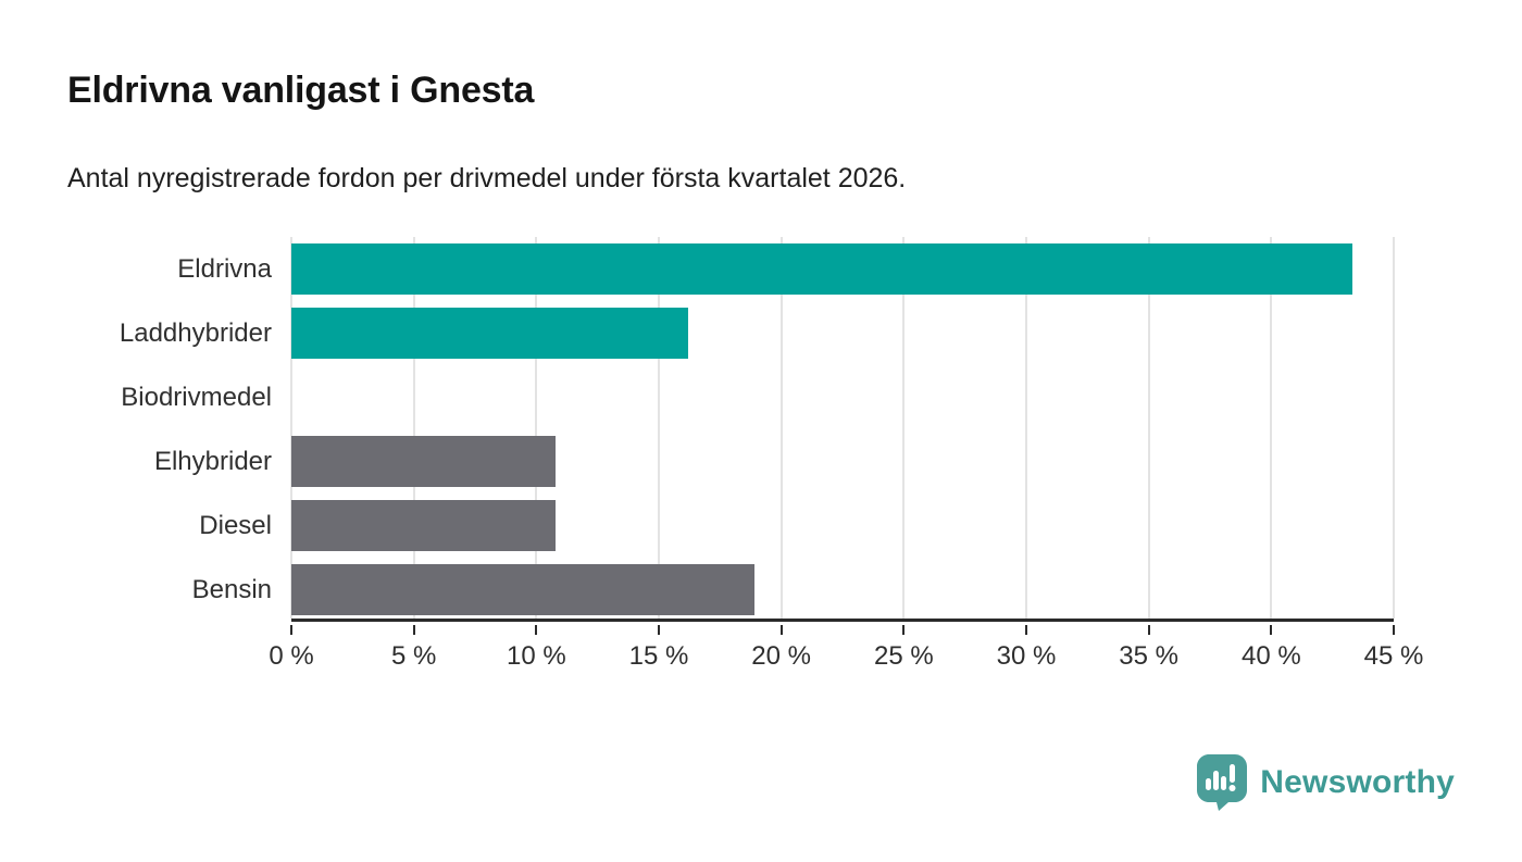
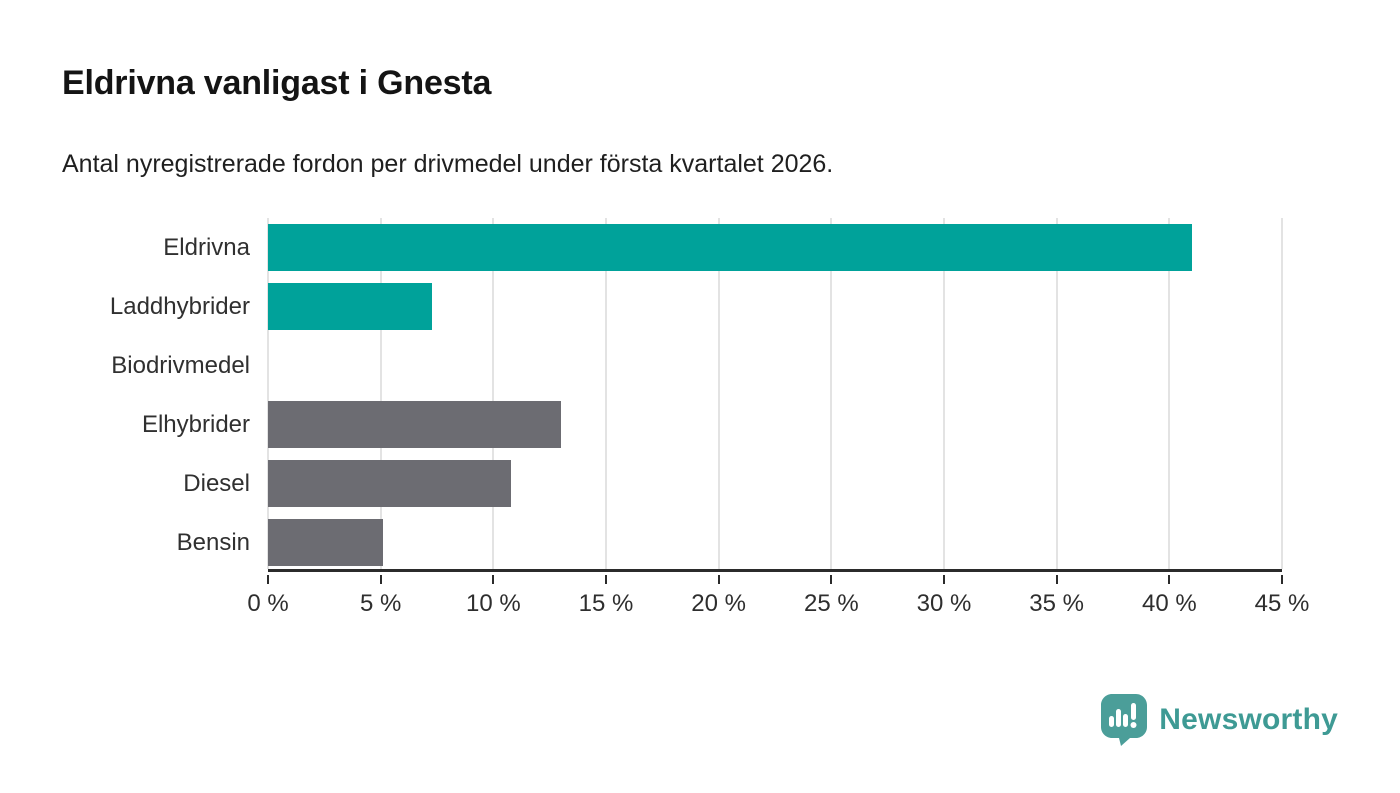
Eldrivna: 43.3% -> 41.0%
Laddhybrider: 16.2% -> 7.3%
Elhybrider: 10.8% -> 13.0%
Bensin: 18.9% -> 5.1%
